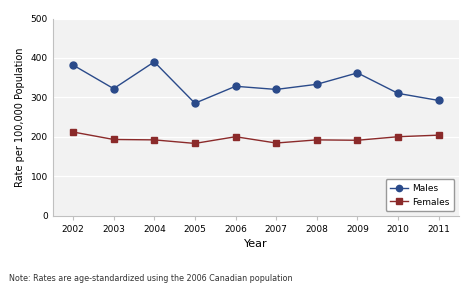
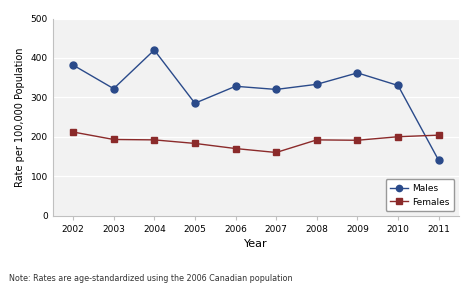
Males/2004: 390 -> 420
Females/2006: 200 -> 170
Females/2007: 184 -> 160
Males/2010: 310 -> 330
Males/2011: 292 -> 140
